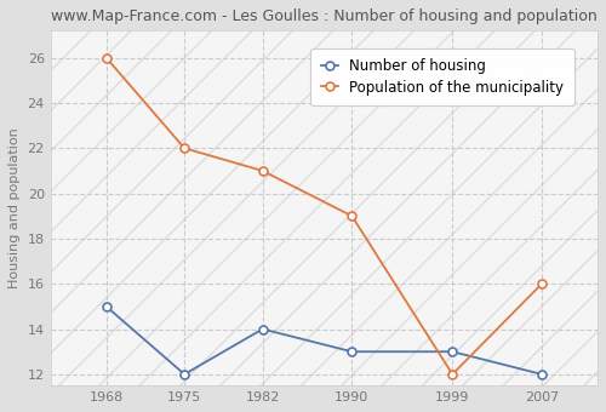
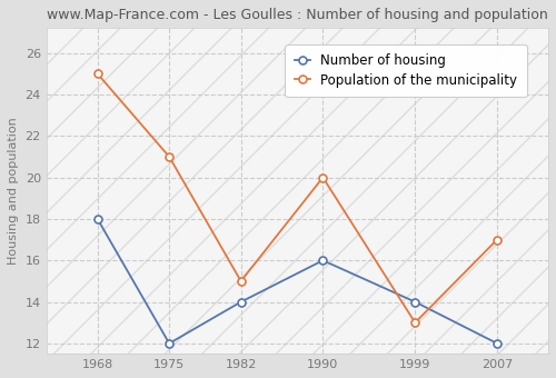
Number of housing/1968: 15 -> 18
Population of the municipality/1968: 26 -> 25
Population of the municipality/1975: 22 -> 21
Population of the municipality/1982: 21 -> 15
Number of housing/1990: 13 -> 16
Population of the municipality/1990: 19 -> 20
Number of housing/1999: 13 -> 14
Population of the municipality/1999: 12 -> 13
Population of the municipality/2007: 16 -> 17
